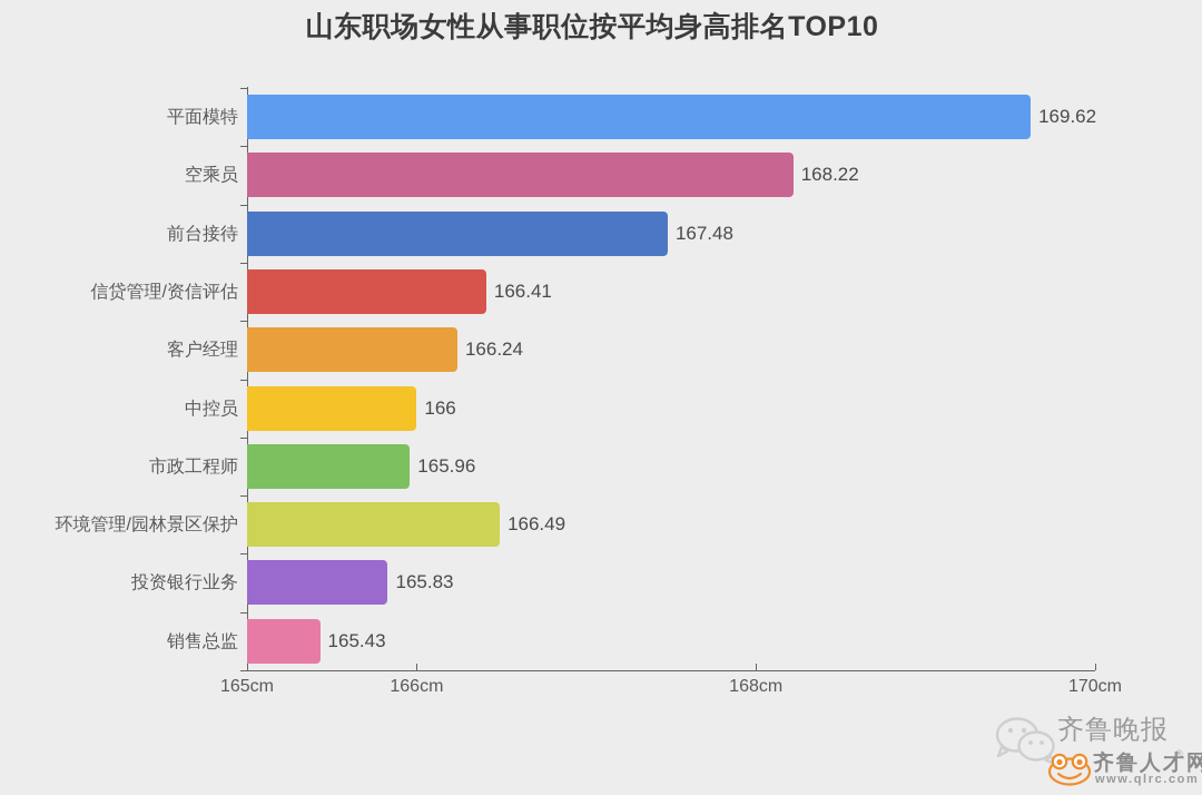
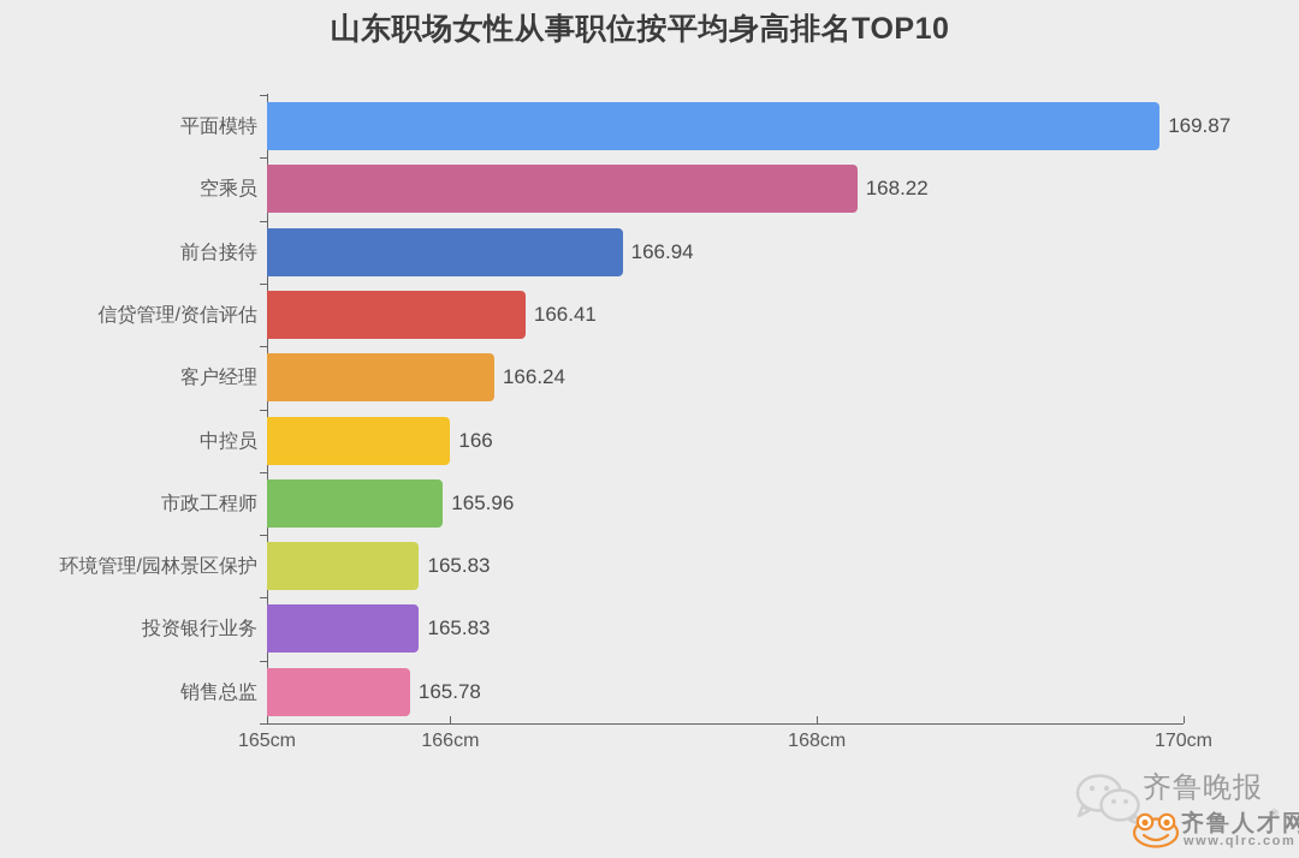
平面模特: 169.62 -> 169.87
前台接待: 167.48 -> 166.94
环境管理/园林景区保护: 166.49 -> 165.83
销售总监: 165.43 -> 165.78
